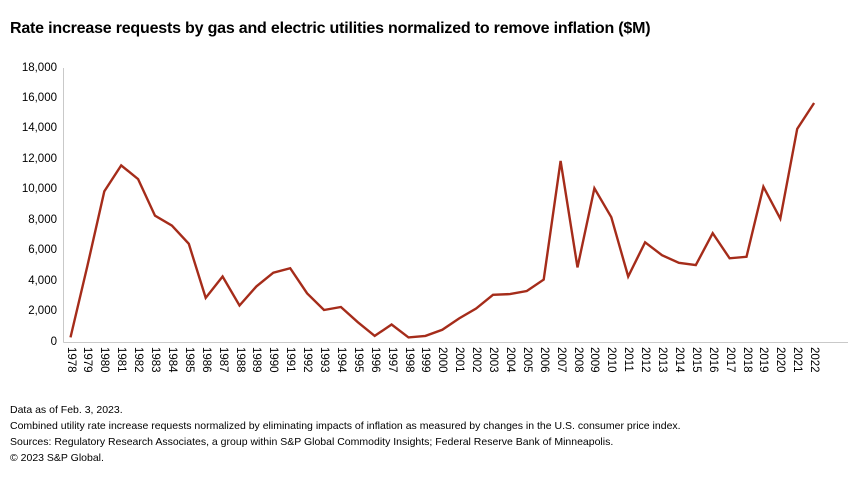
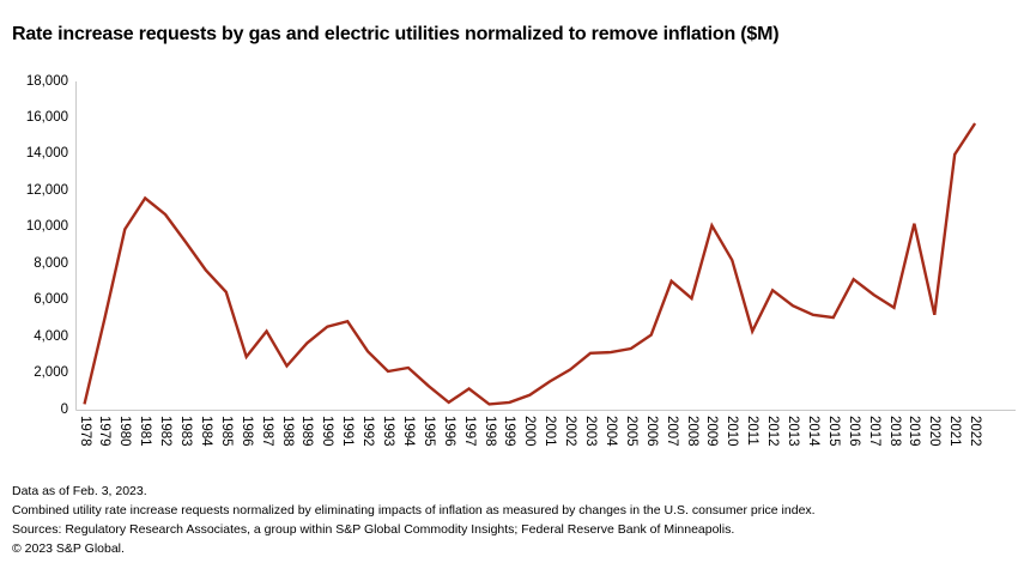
1983: 8300 -> 9200
2007: 11900 -> 7000
2008: 4900 -> 6100
2017: 5500 -> 6300
2020: 8100 -> 5200
